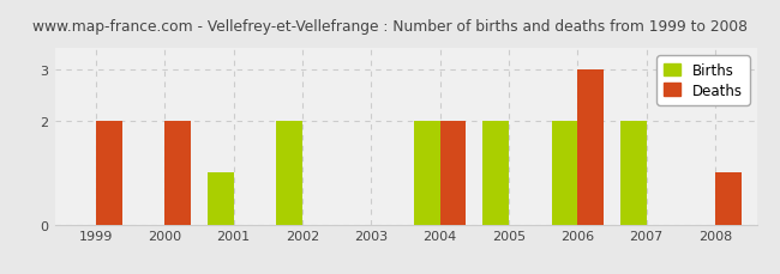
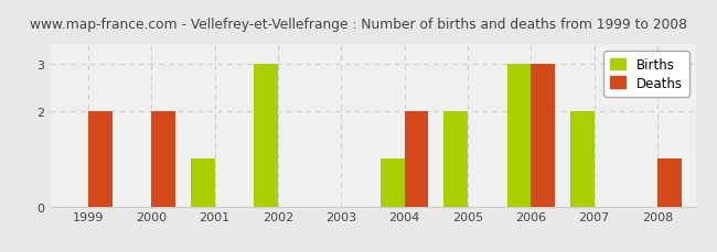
Births/2002: 2 -> 3
Births/2004: 2 -> 1
Births/2006: 2 -> 3
